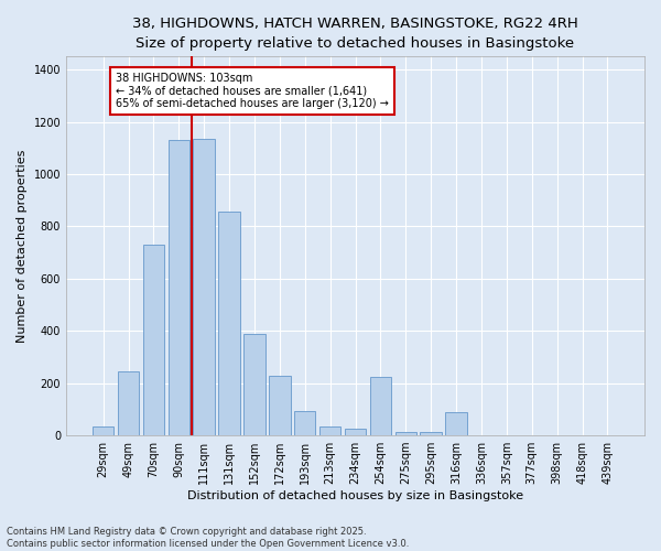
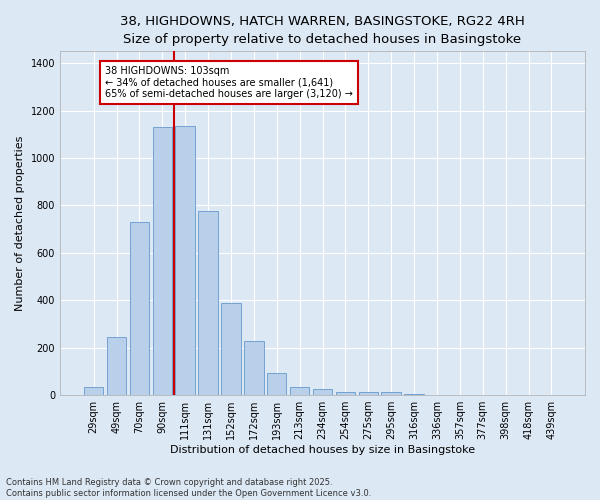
131sqm: 855 -> 775
254sqm: 225 -> 15
316sqm: 90 -> 4
